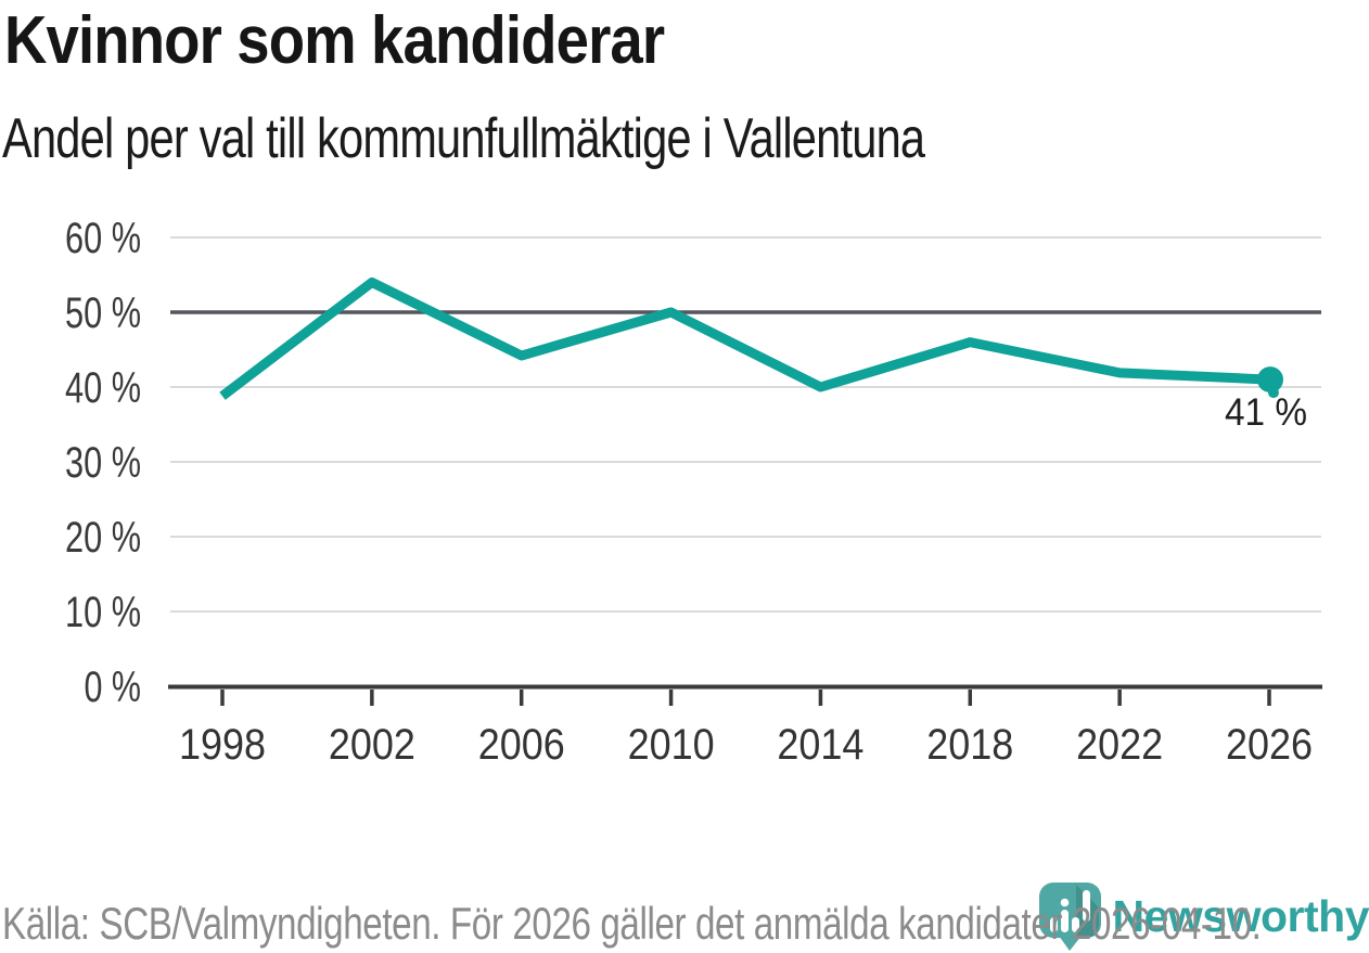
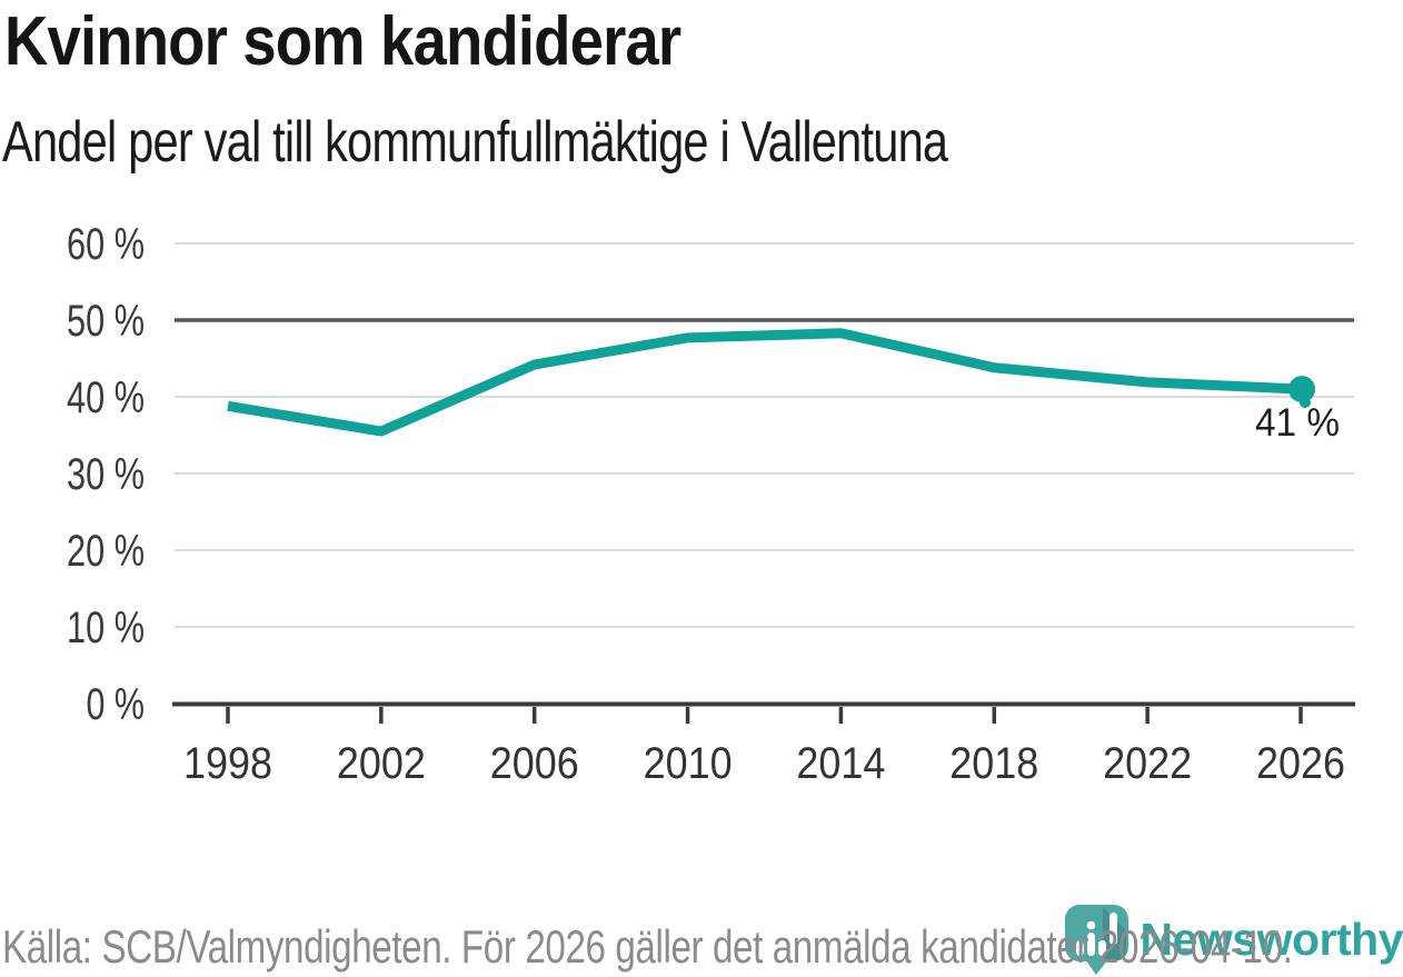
2002: 54% -> 36%
2010: 50% -> 48%
2014: 40% -> 48%
2018: 46% -> 44%
